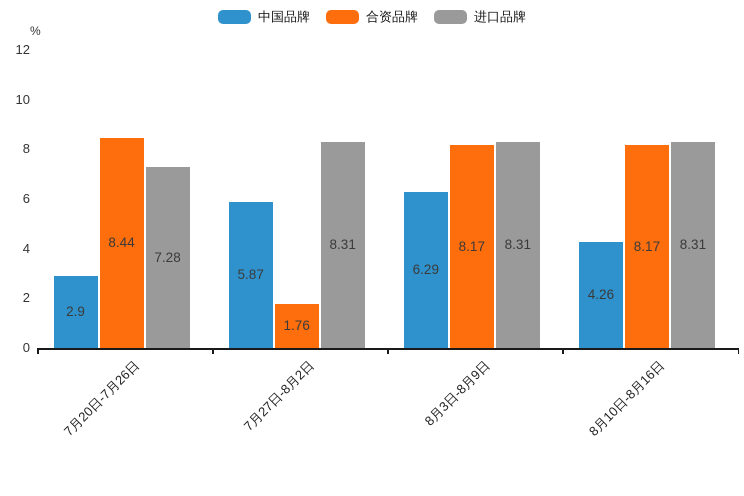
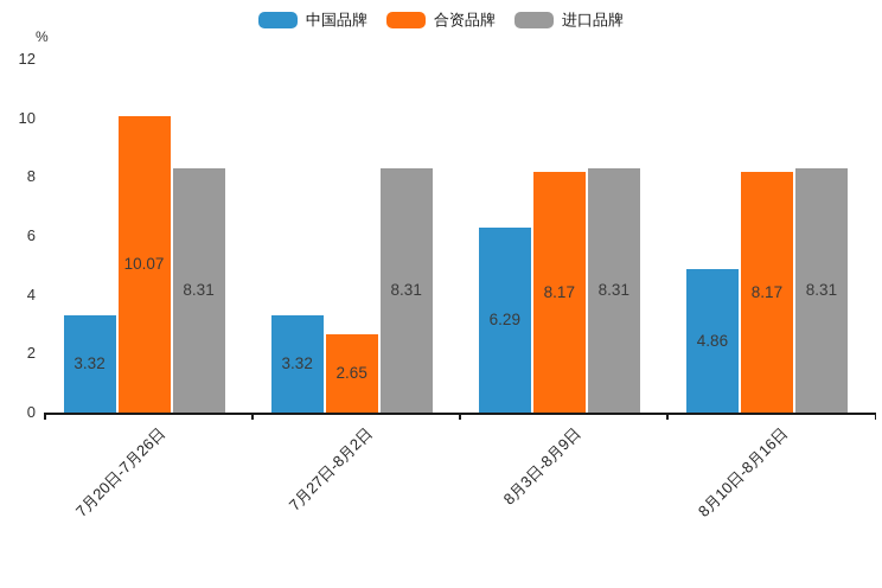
中国品牌/7月20日-7月26日: 2.9 -> 3.32
合资品牌/7月20日-7月26日: 8.44 -> 10.07
进口品牌/7月20日-7月26日: 7.28 -> 8.31
中国品牌/7月27日-8月2日: 5.87 -> 3.32
合资品牌/7月27日-8月2日: 1.76 -> 2.65
中国品牌/8月10日-8月16日: 4.26 -> 4.86
